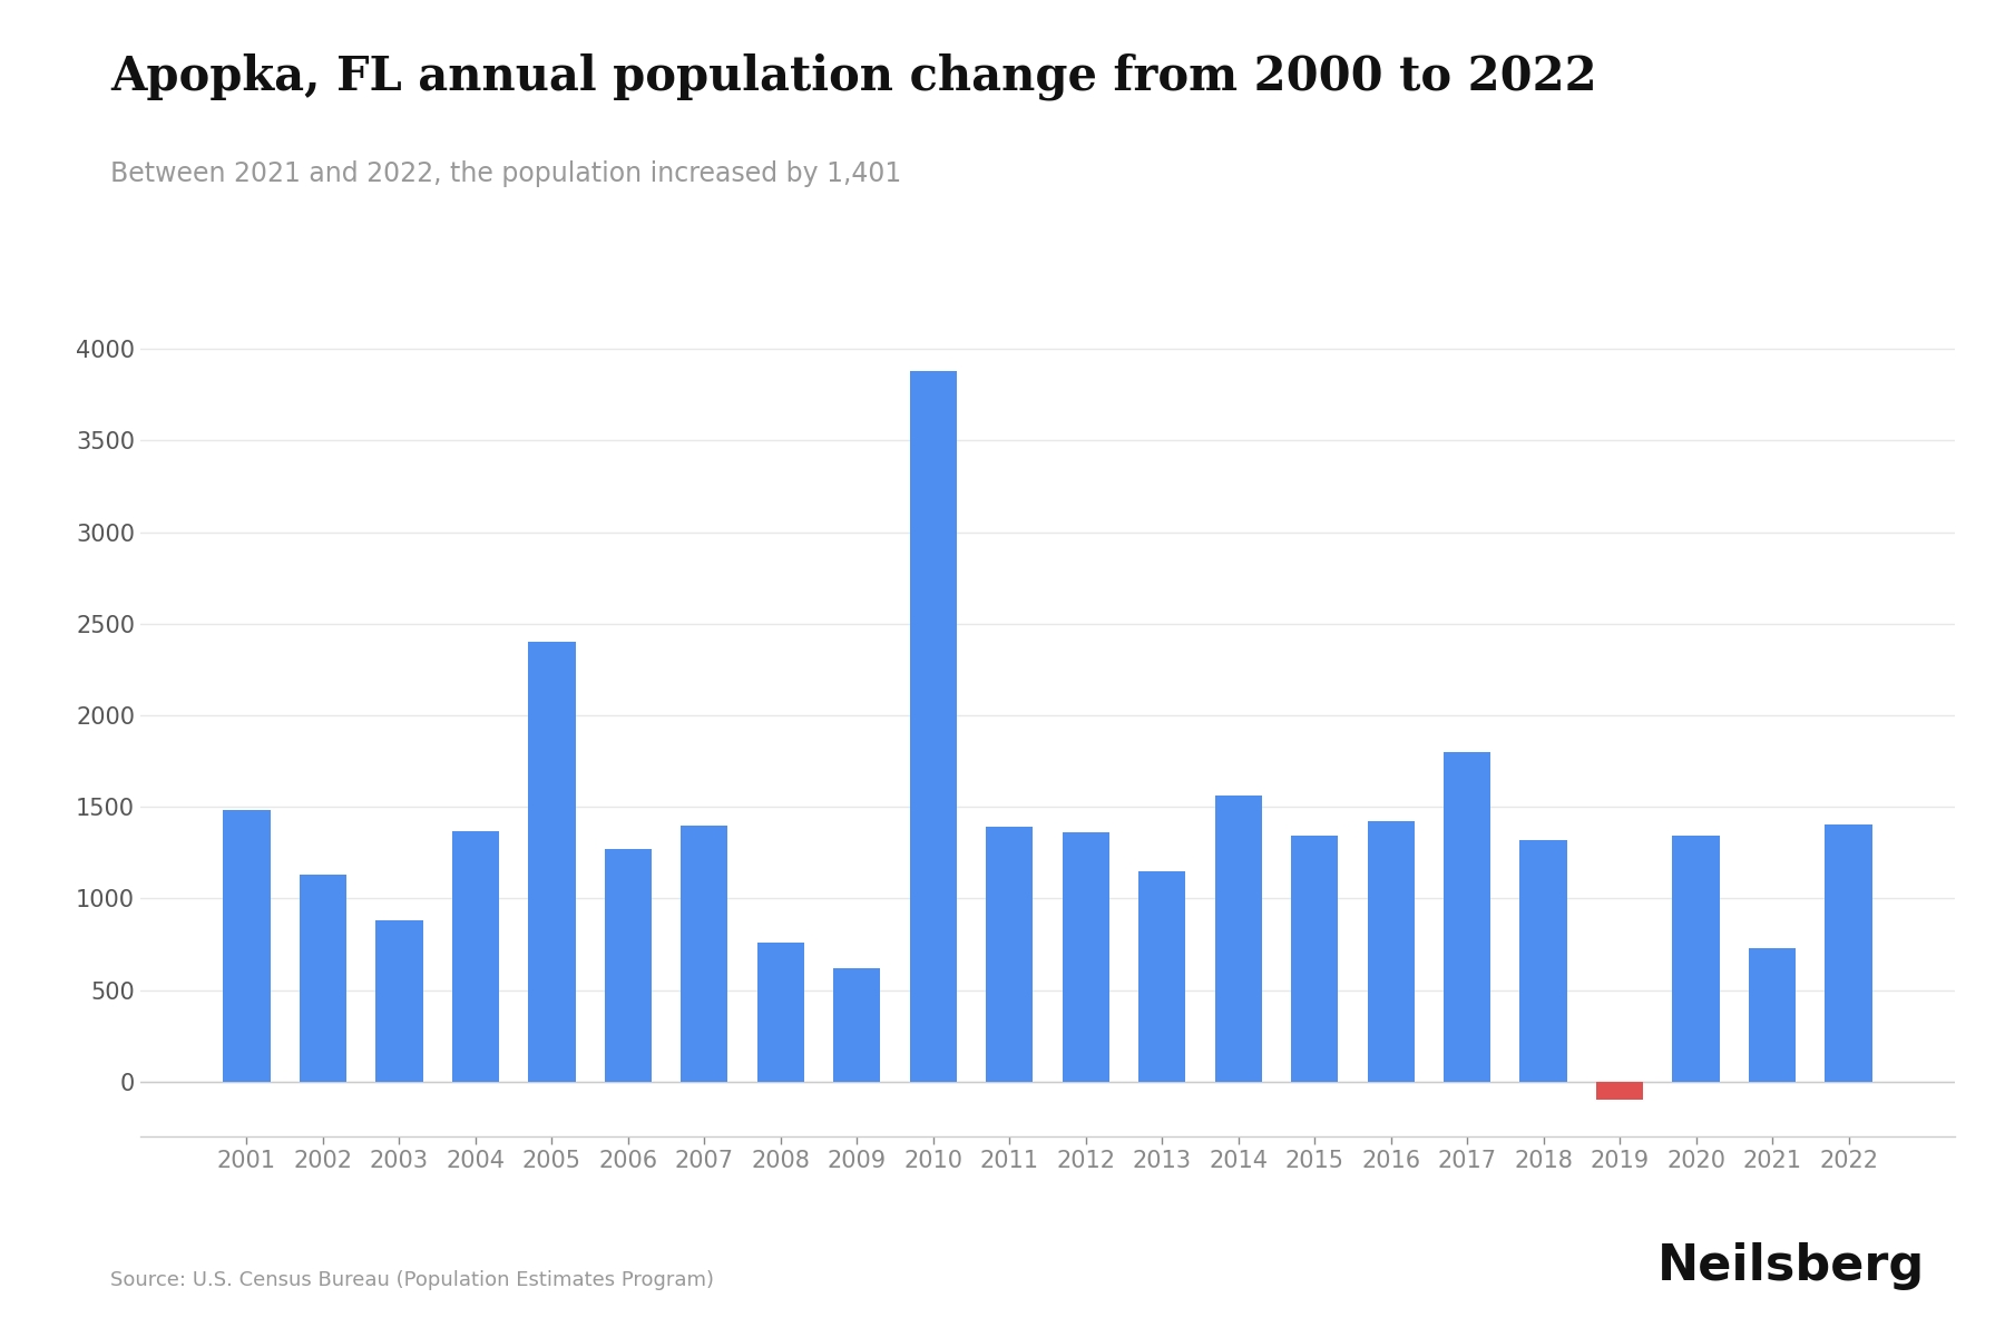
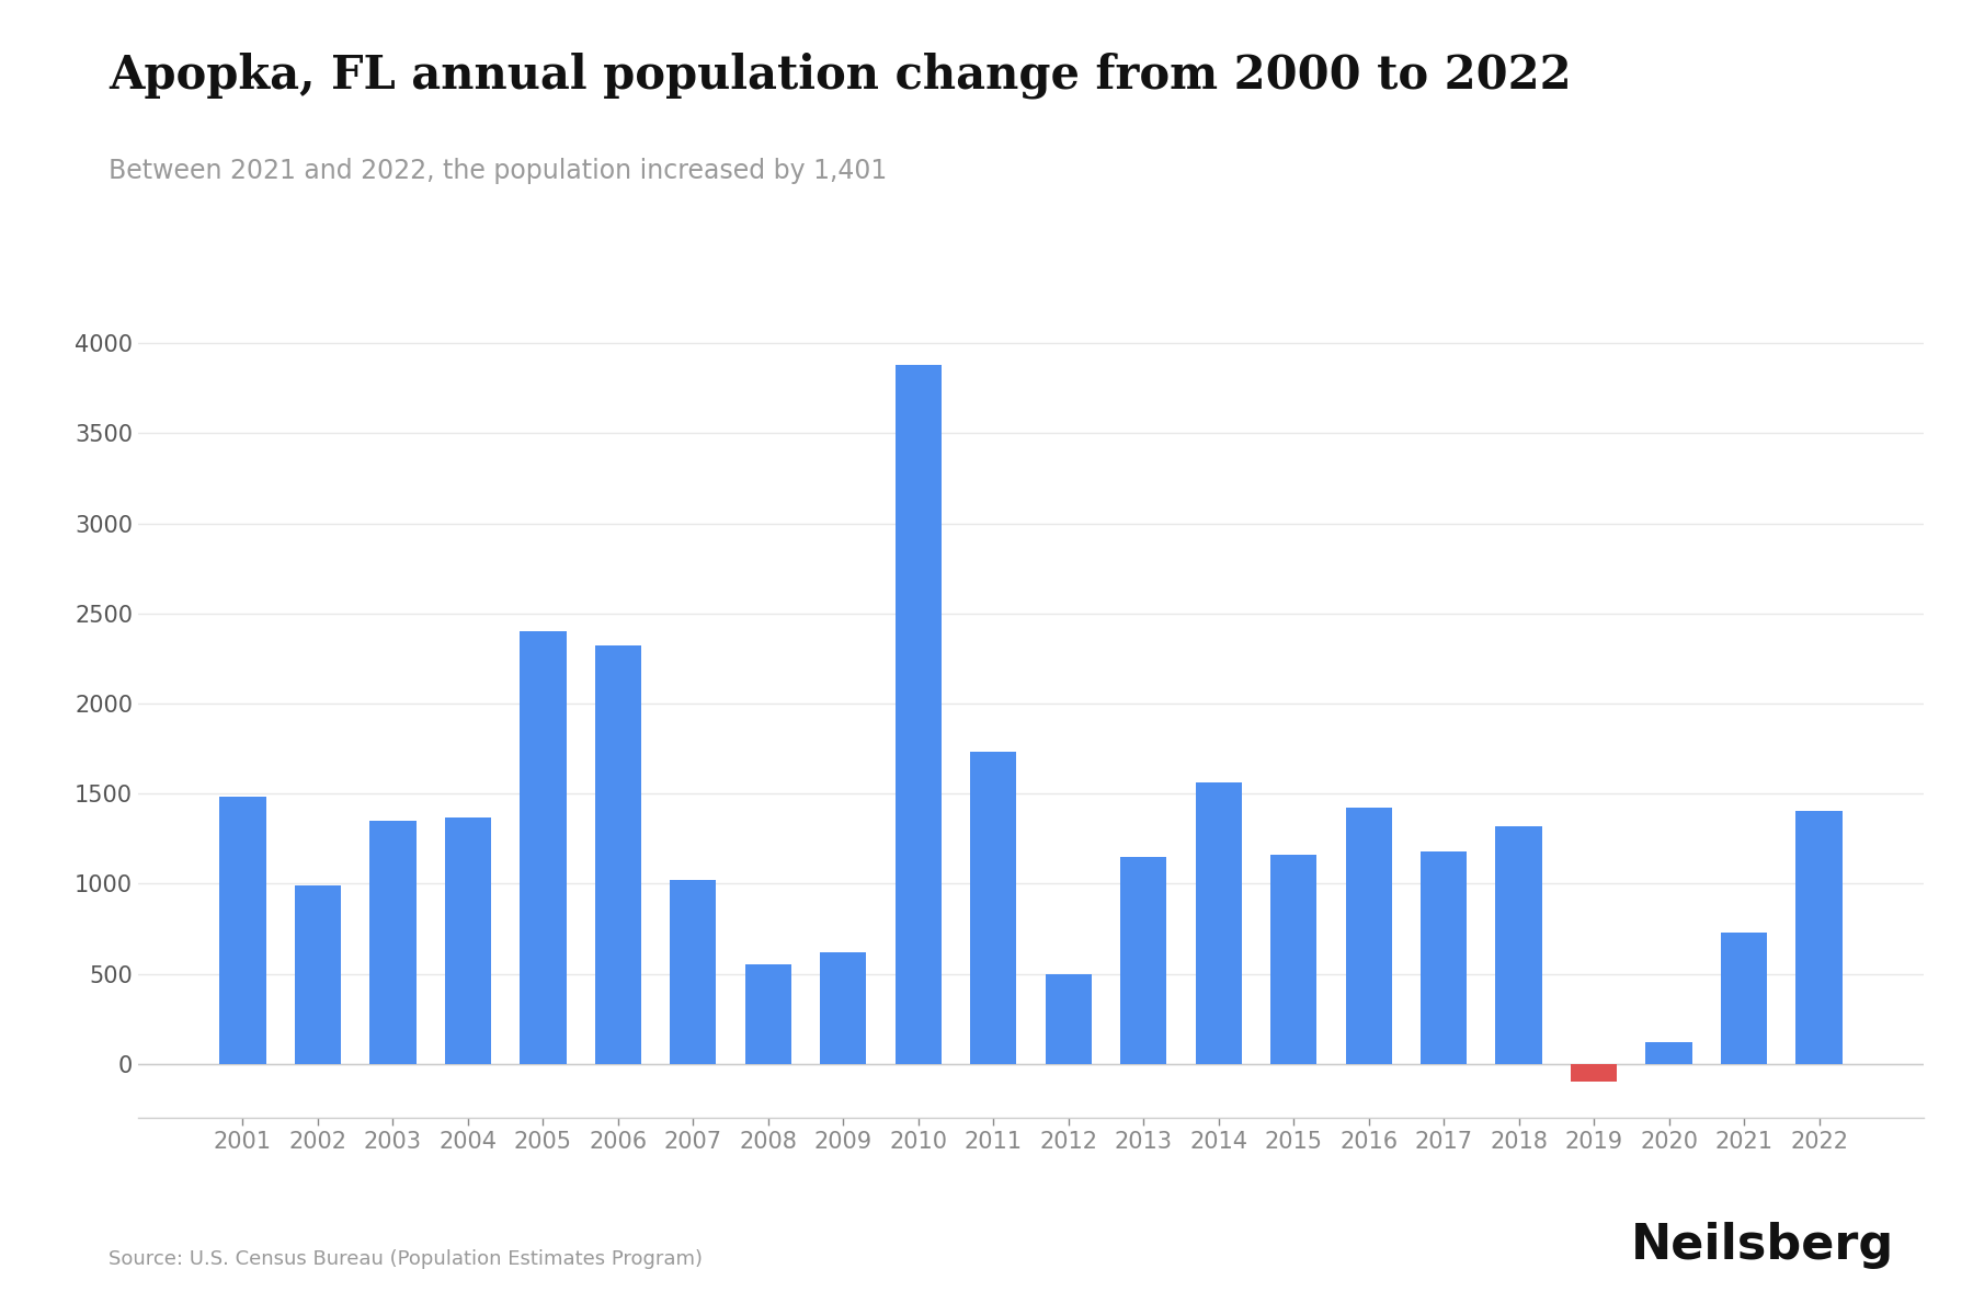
2002: 1130 -> 990
2003: 880 -> 1350
2006: 1270 -> 2320
2007: 1400 -> 1020
2008: 760 -> 550
2011: 1390 -> 1730
2012: 1360 -> 500
2015: 1340 -> 1160
2017: 1800 -> 1180
2020: 1340 -> 120
